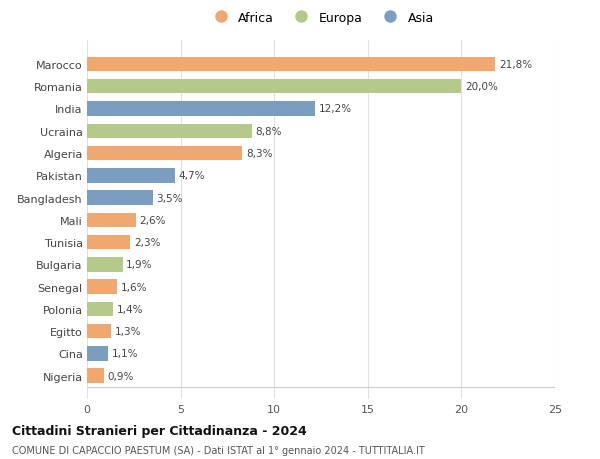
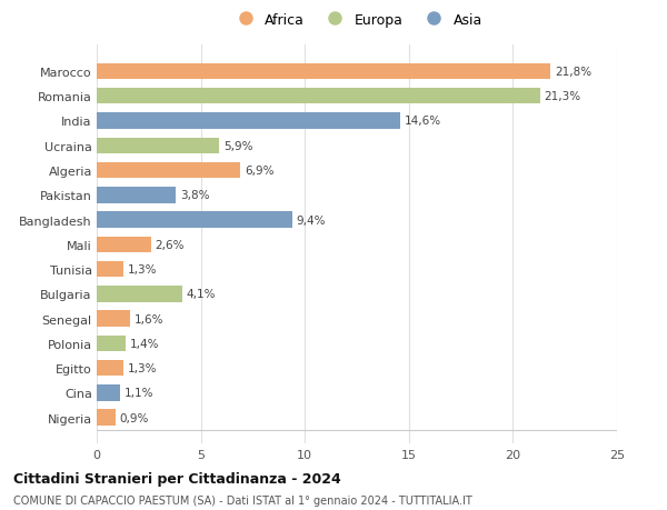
Romania: 20,0% -> 21,3%
India: 12,2% -> 14,6%
Ucraina: 8,8% -> 5,9%
Algeria: 8,3% -> 6,9%
Pakistan: 4,7% -> 3,8%
Bangladesh: 3,5% -> 9,4%
Tunisia: 2,3% -> 1,3%
Bulgaria: 1,9% -> 4,1%
